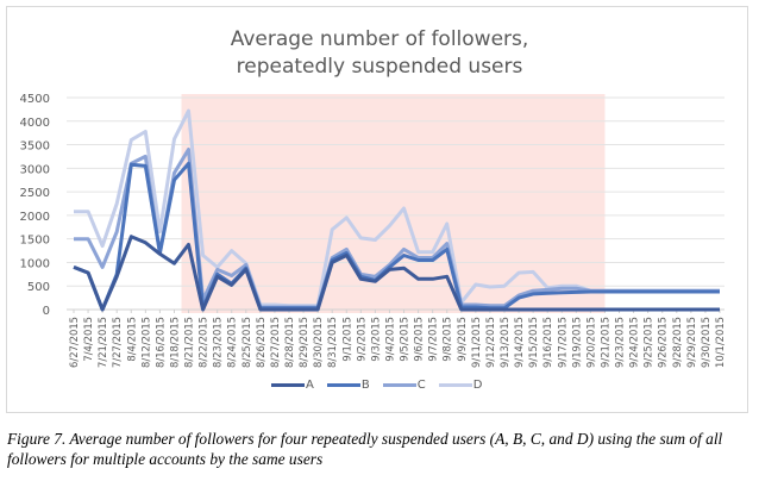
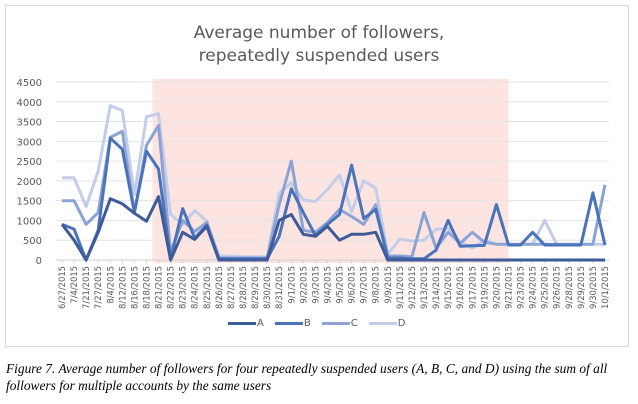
A/7/4/2015: 800 -> 500
C/7/27/2015: 1600 -> 1200
D/8/4/2015: 3600 -> 3900
B/8/12/2015: 3000 -> 2800
A/8/21/2015: 1400 -> 1600
B/8/21/2015: 3100 -> 2300
D/8/21/2015: 4200 -> 3700
B/8/23/2015: 800 -> 1300
C/8/23/2015: 800 -> 1000
B/8/31/2015: 1000 -> 600
C/8/31/2015: 1100 -> 1400
B/9/1/2015: 1200 -> 1800
C/9/1/2015: 1300 -> 2500
B/9/2/2015: 700 -> 1200
A/9/5/2015: 900 -> 500
B/9/6/2015: 1000 -> 2400
C/9/7/2015: 1100 -> 900
D/9/7/2015: 1200 -> 2000
C/9/13/2015: 100 -> 1200
B/9/15/2015: 300 -> 1000
C/9/15/2015: 400 -> 700
C/9/17/2015: 400 -> 700
D/9/17/2015: 500 -> 300
B/9/20/2015: 400 -> 1400
B/9/24/2015: 400 -> 700
D/9/25/2015: 400 -> 1000
B/9/30/2015: 400 -> 1700
C/10/1/2015: 400 -> 1900
